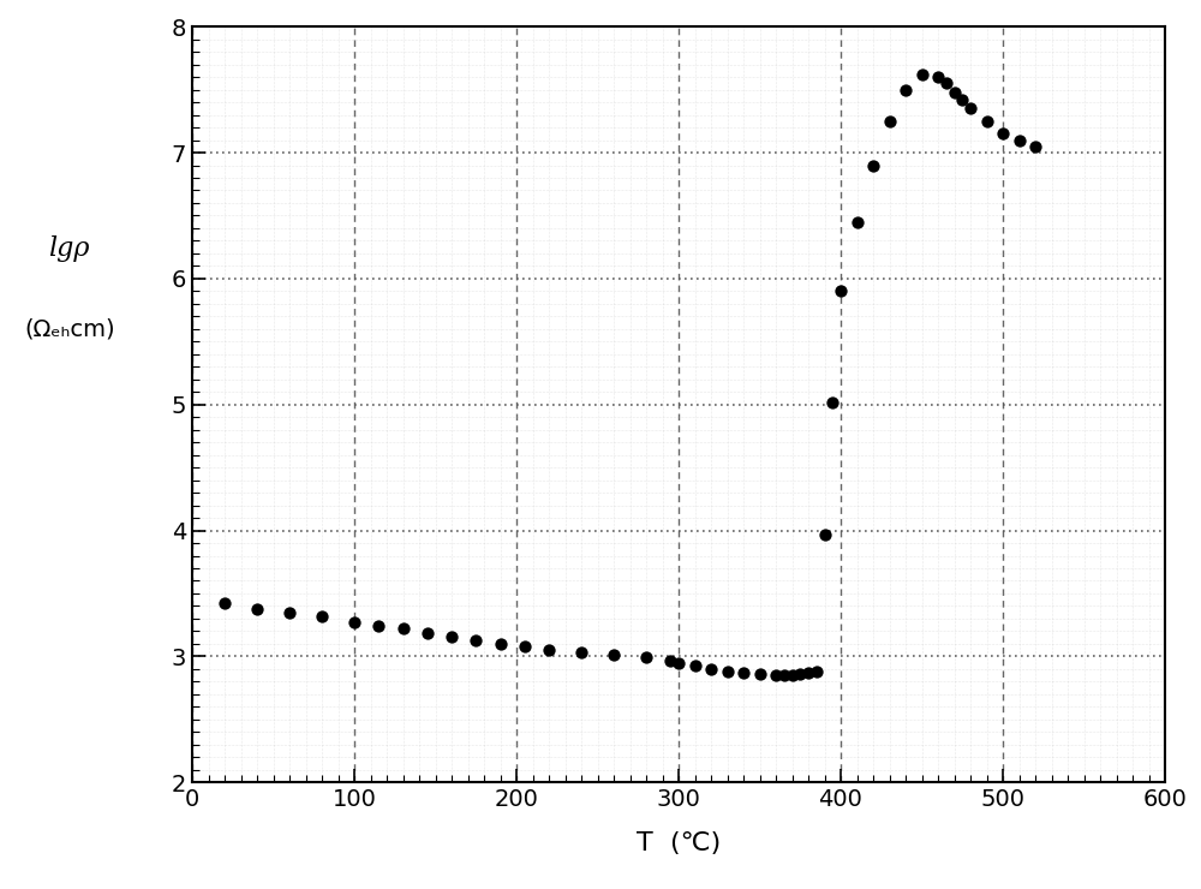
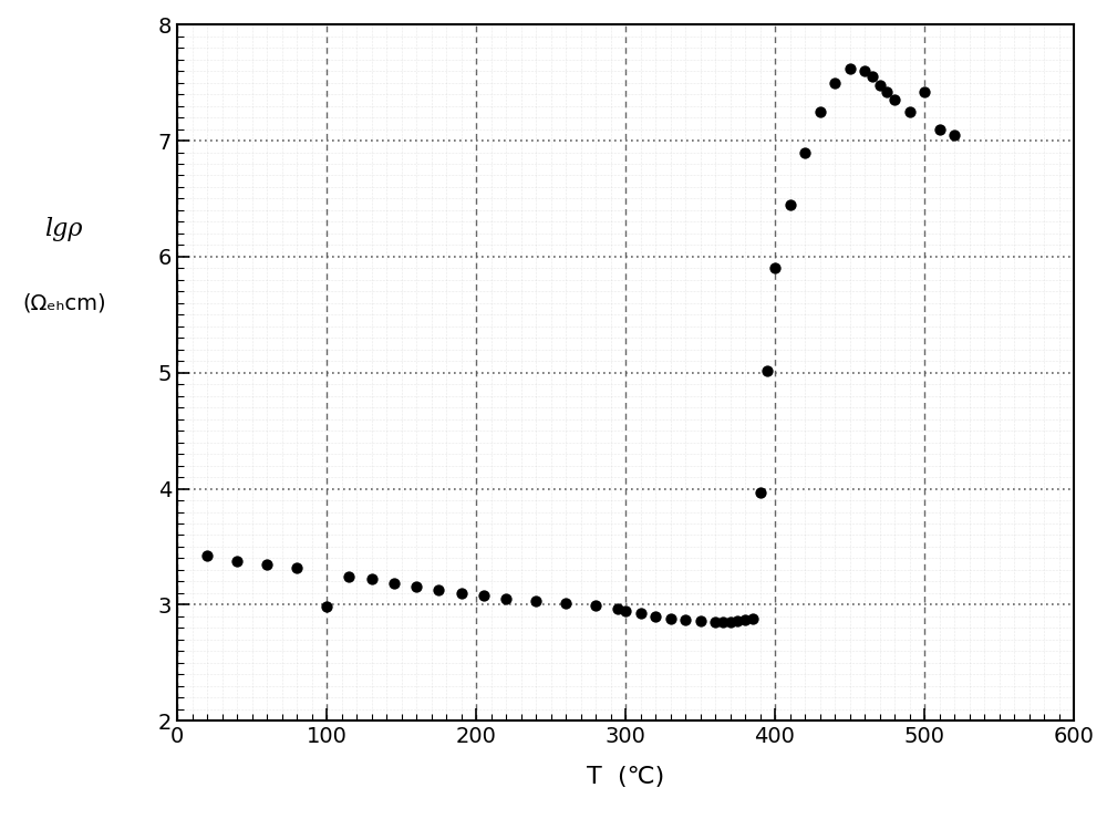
100: 3.27 -> 2.98
500: 7.15 -> 7.42
